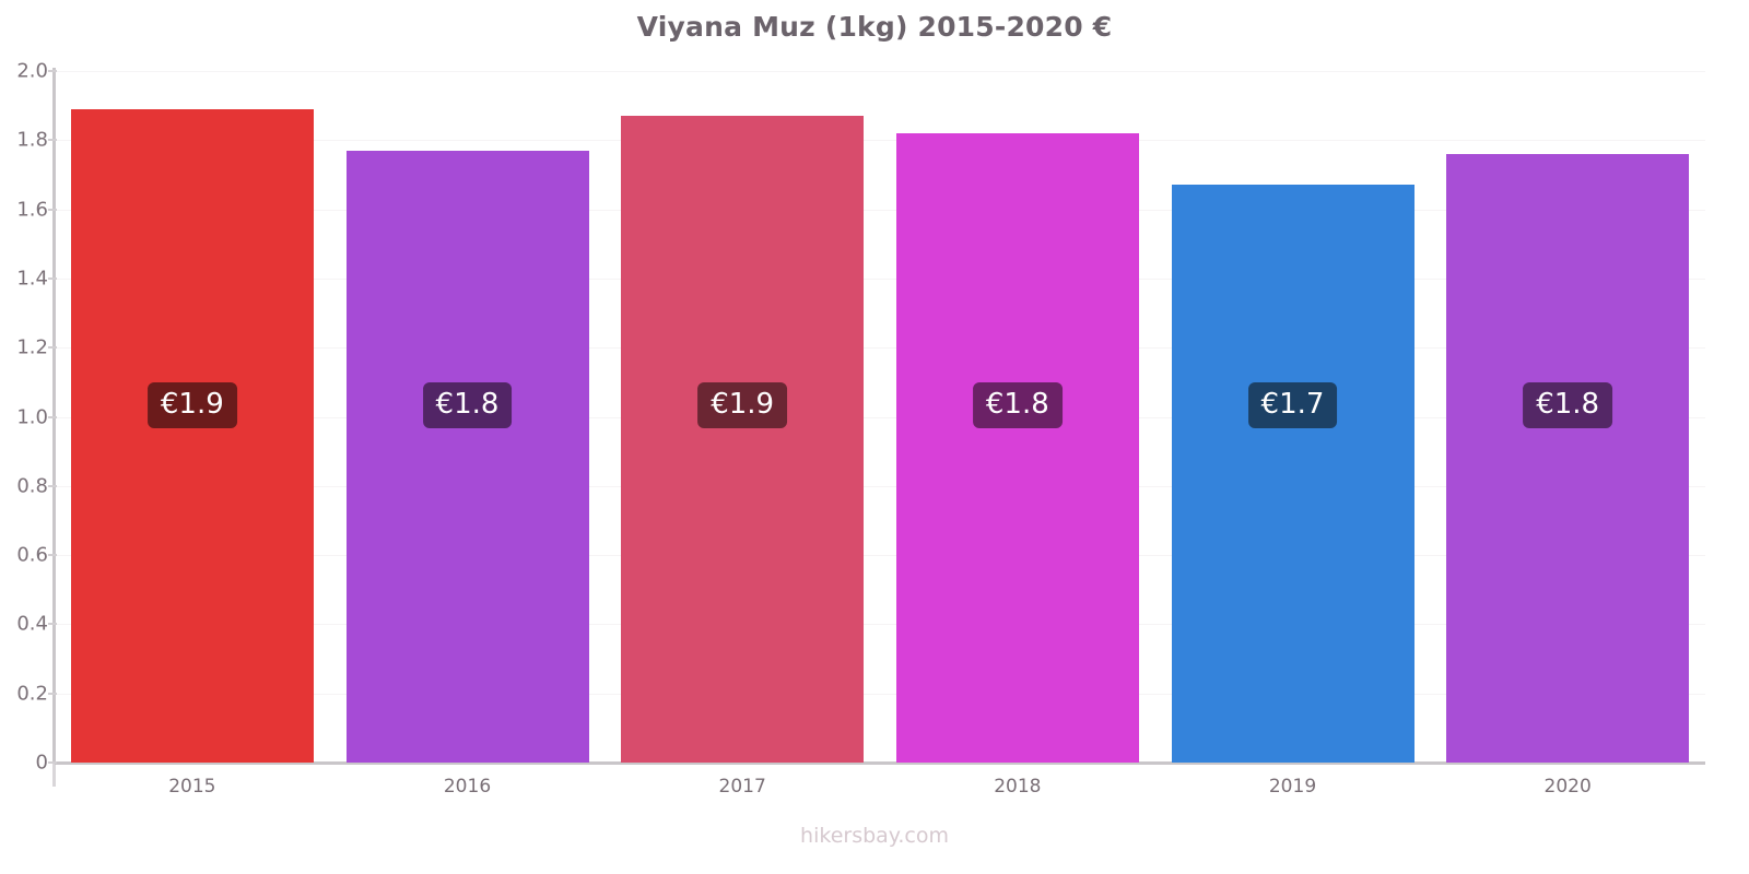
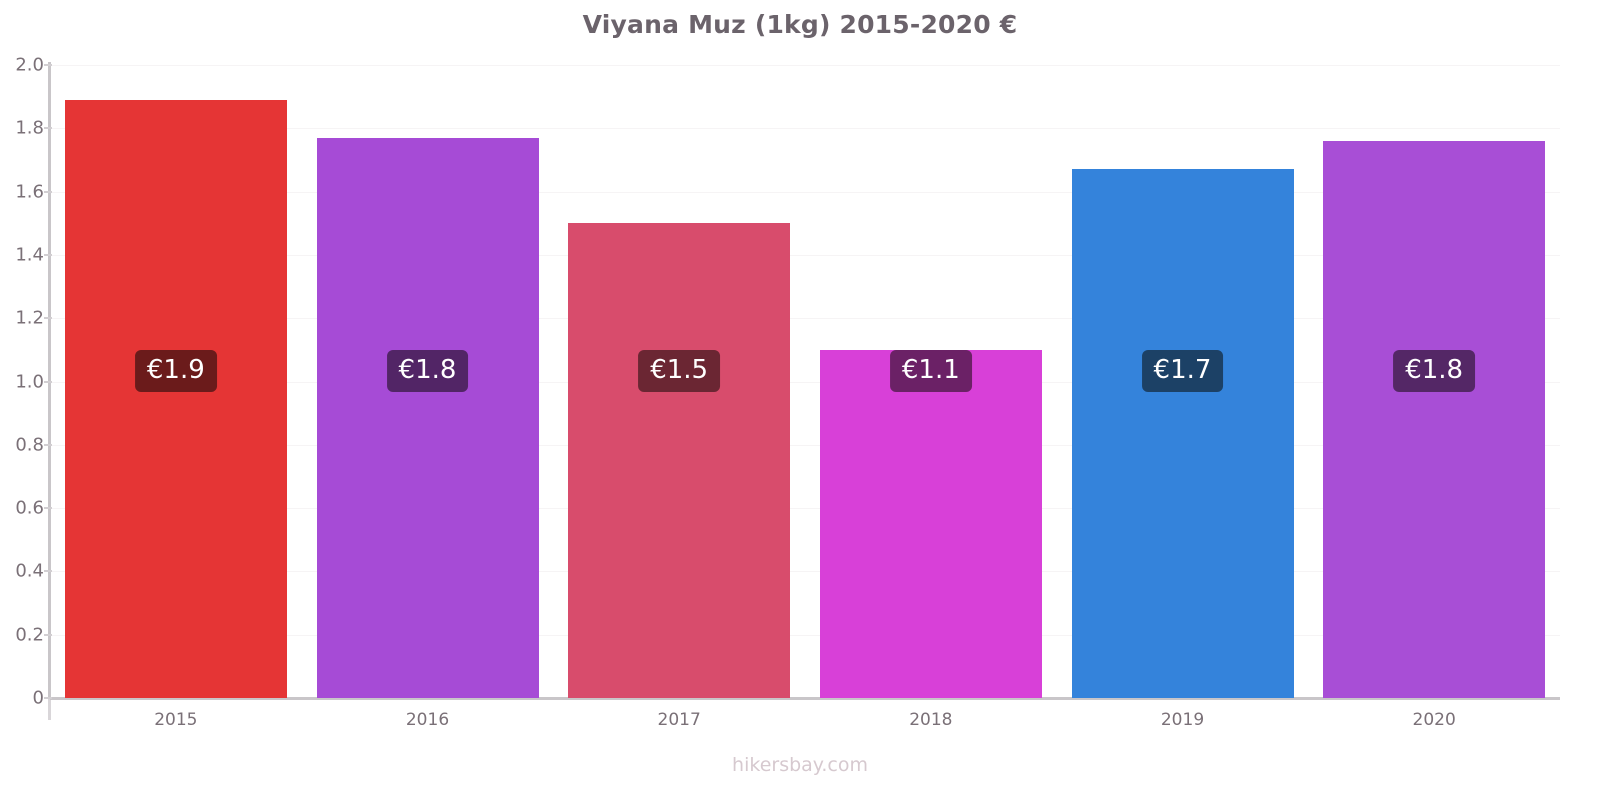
2017: €1.9 -> €1.5
2018: €1.8 -> €1.1
